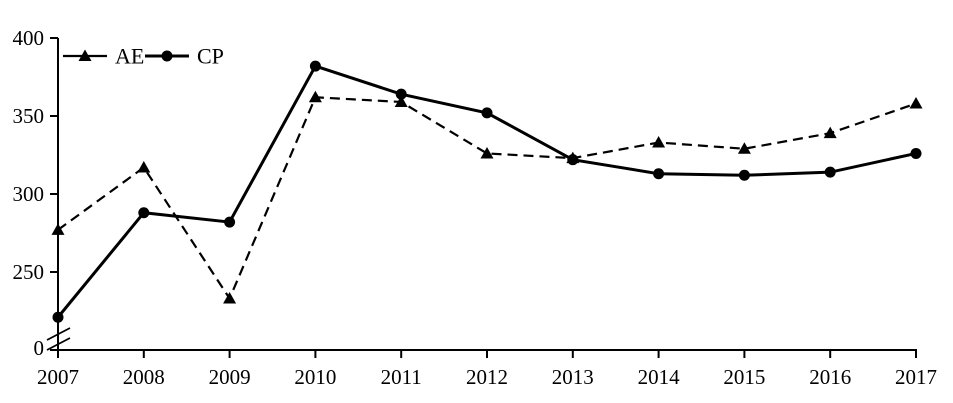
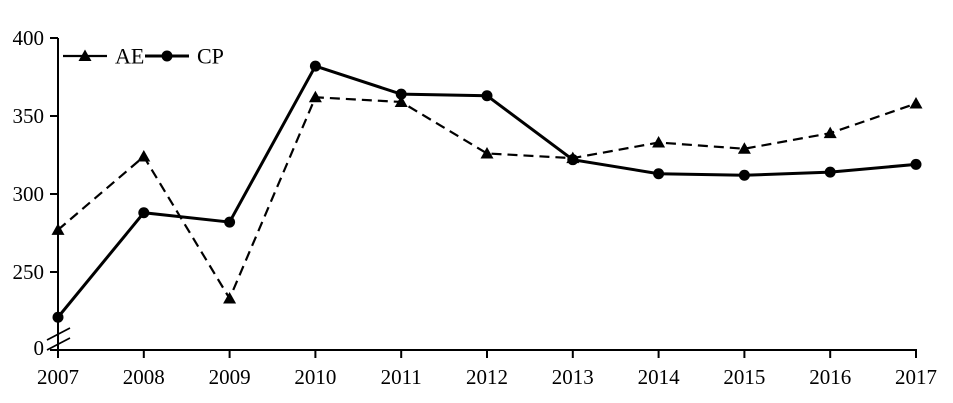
AE/2008: 317 -> 324
CP/2012: 352 -> 363
CP/2017: 326 -> 319
